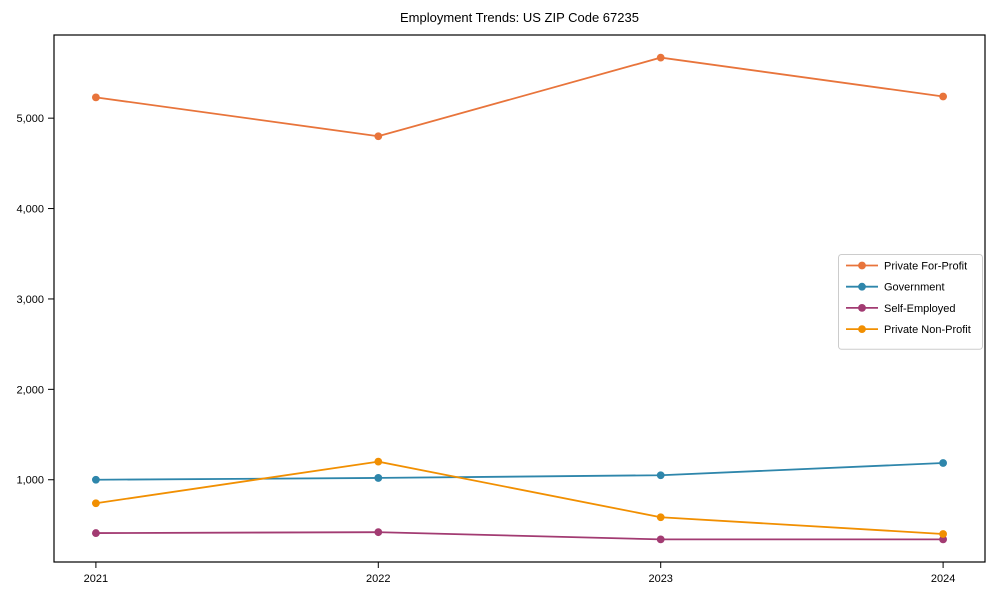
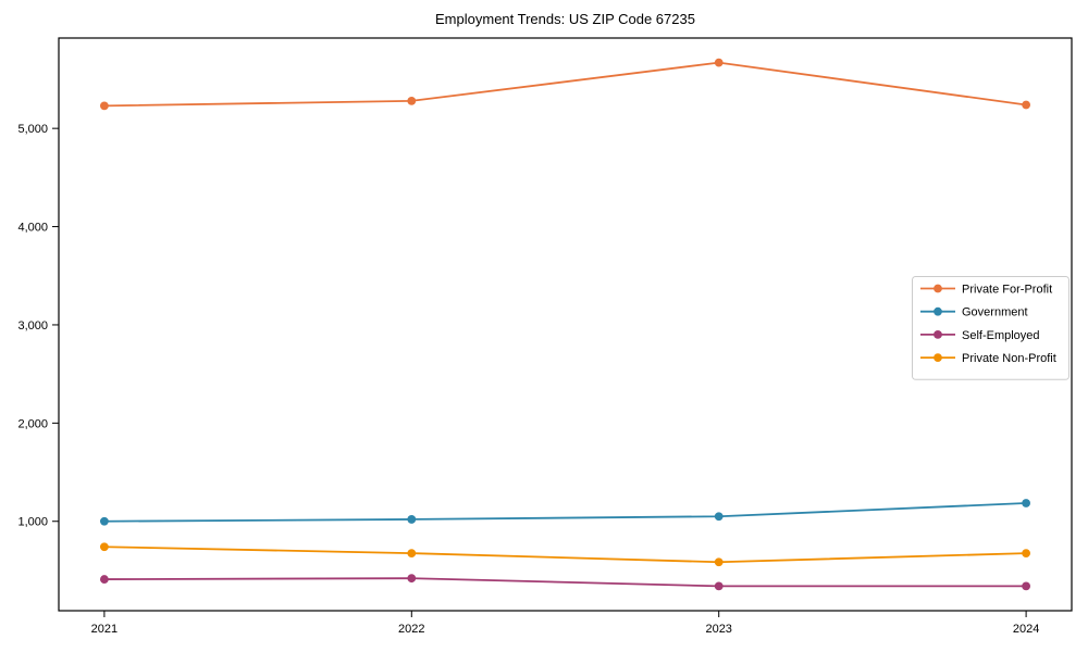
Private For-Profit/2022: 4800 -> 5300
Private Non-Profit/2022: 1200 -> 700
Private Non-Profit/2024: 400 -> 700
